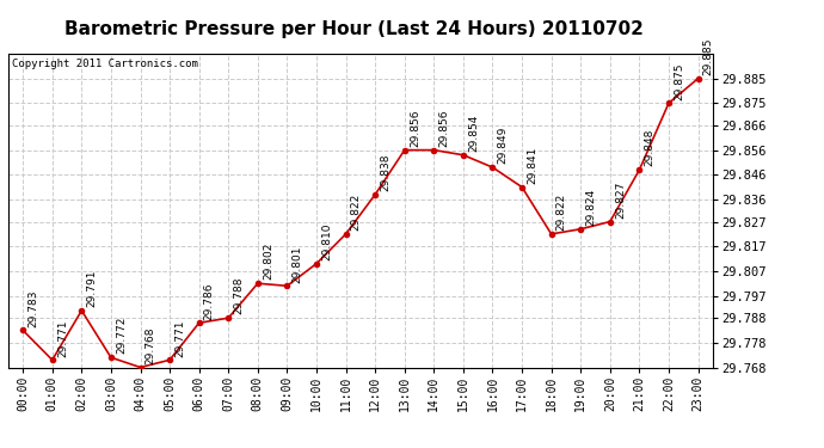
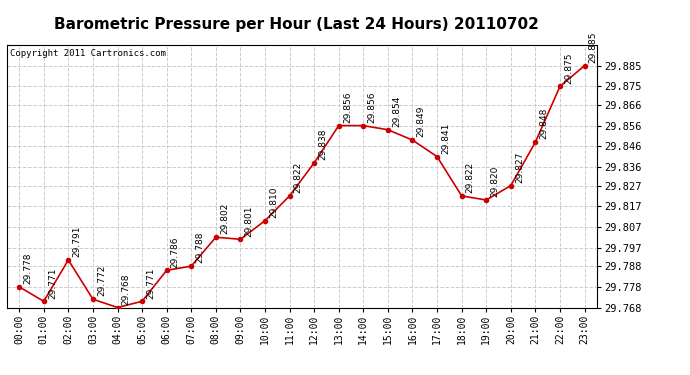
00:00: 29.783 -> 29.778
19:00: 29.824 -> 29.820
